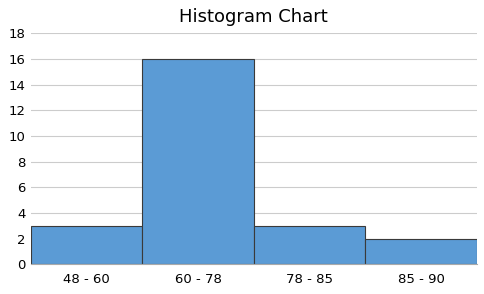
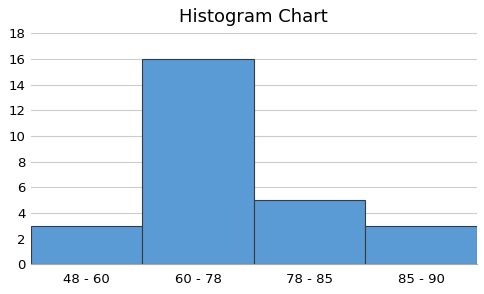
78 - 85: 3 -> 5
85 - 90: 2 -> 3
